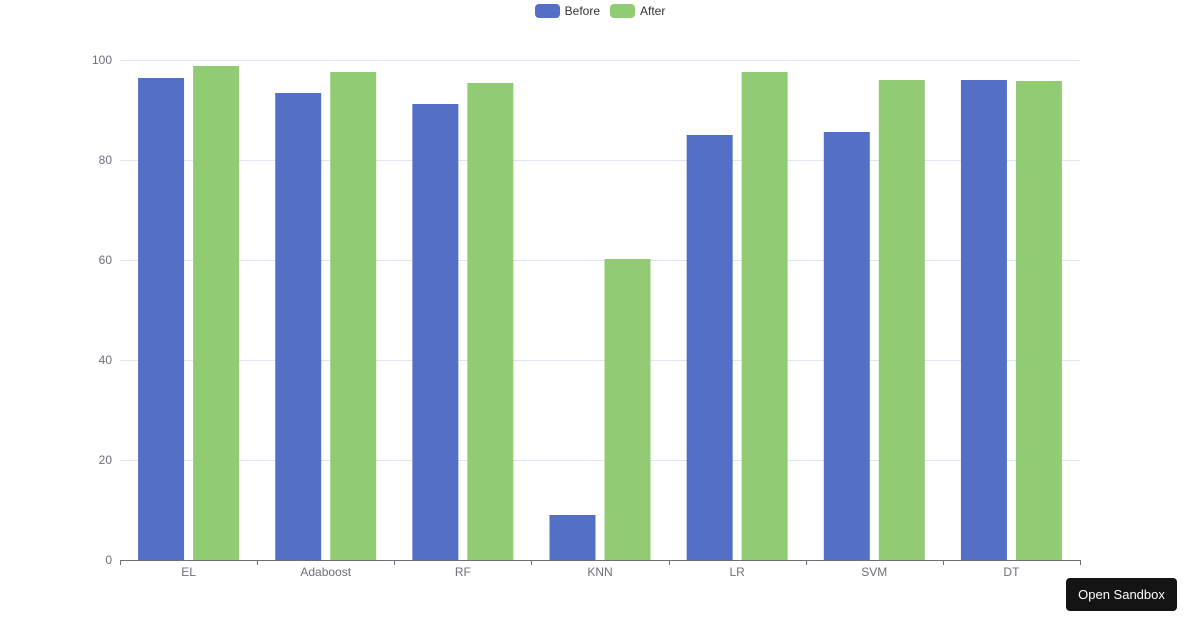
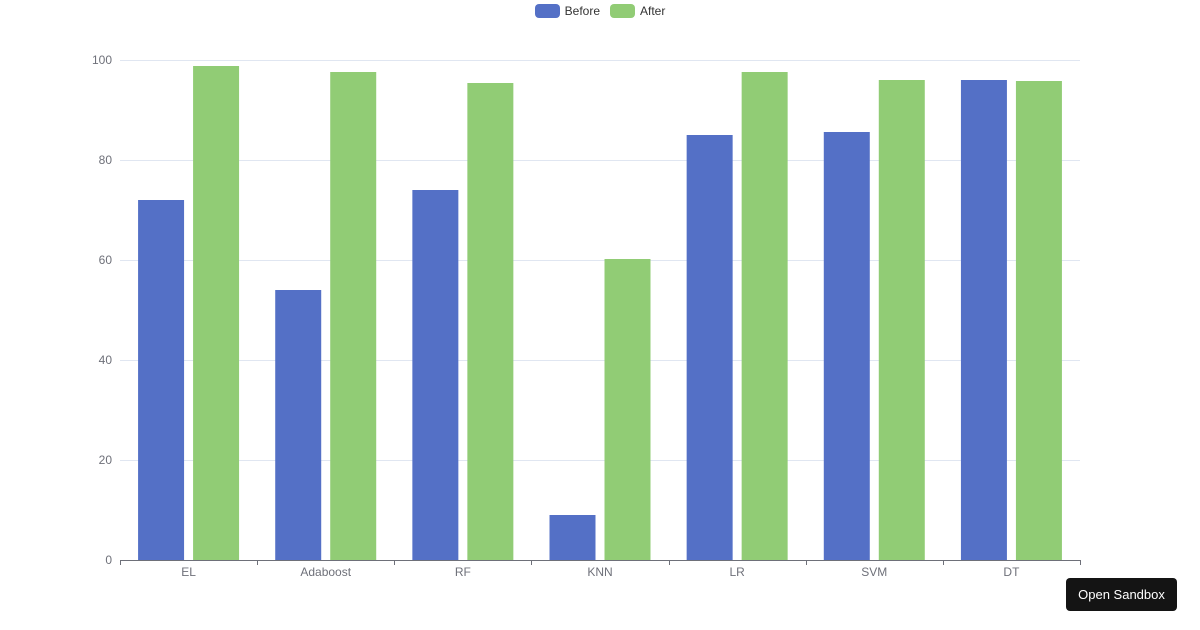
Before/EL: 96 -> 72
Before/Adaboost: 93 -> 54
Before/RF: 91 -> 74
